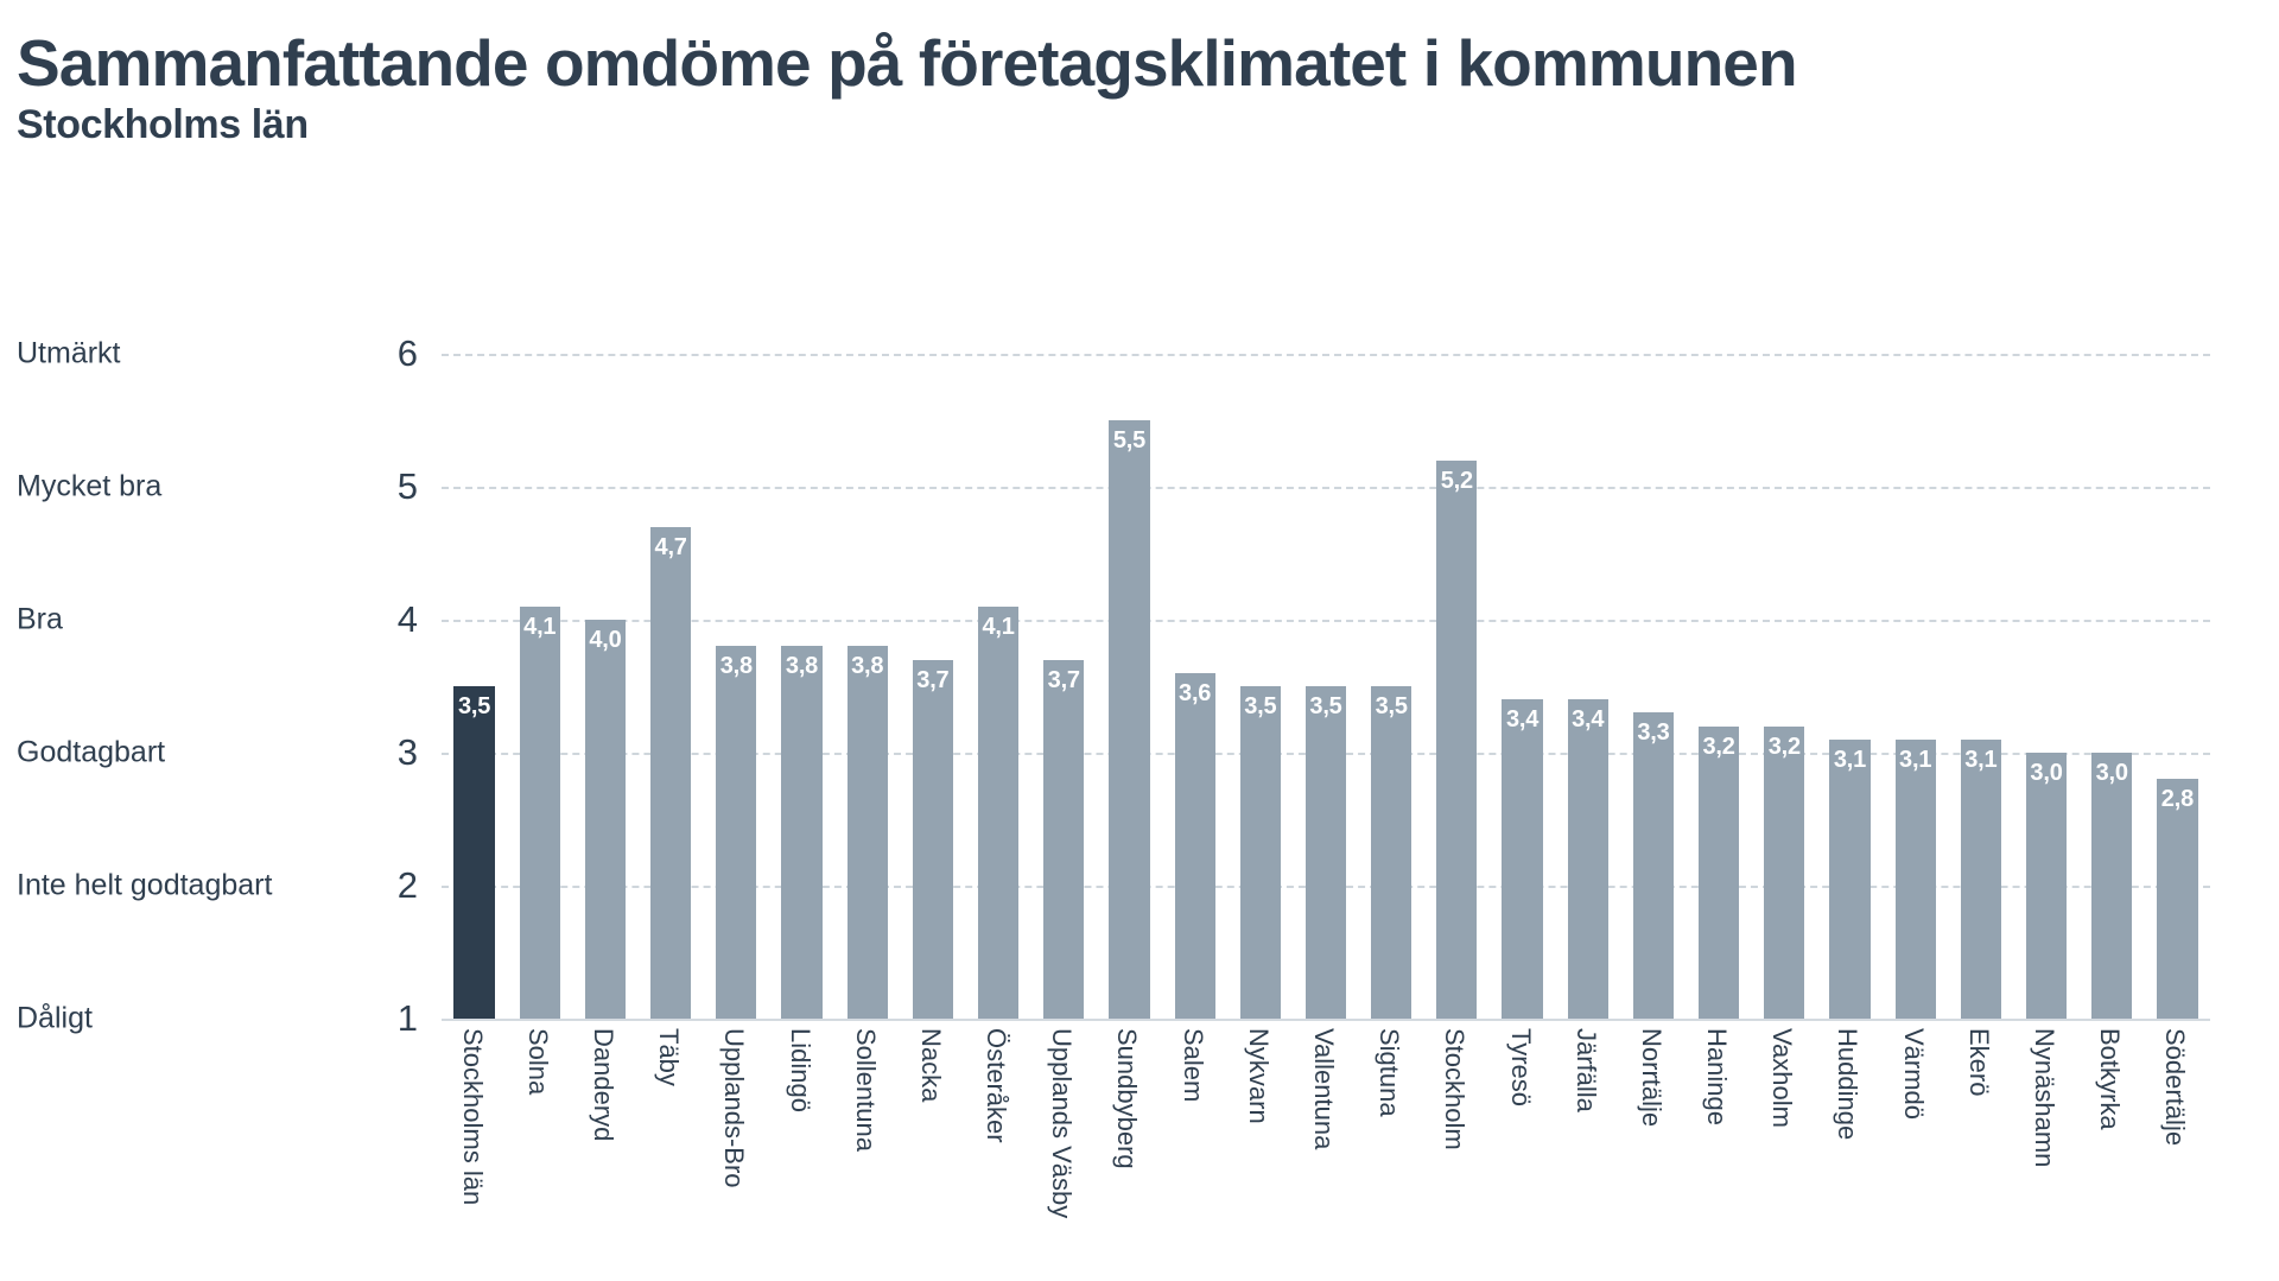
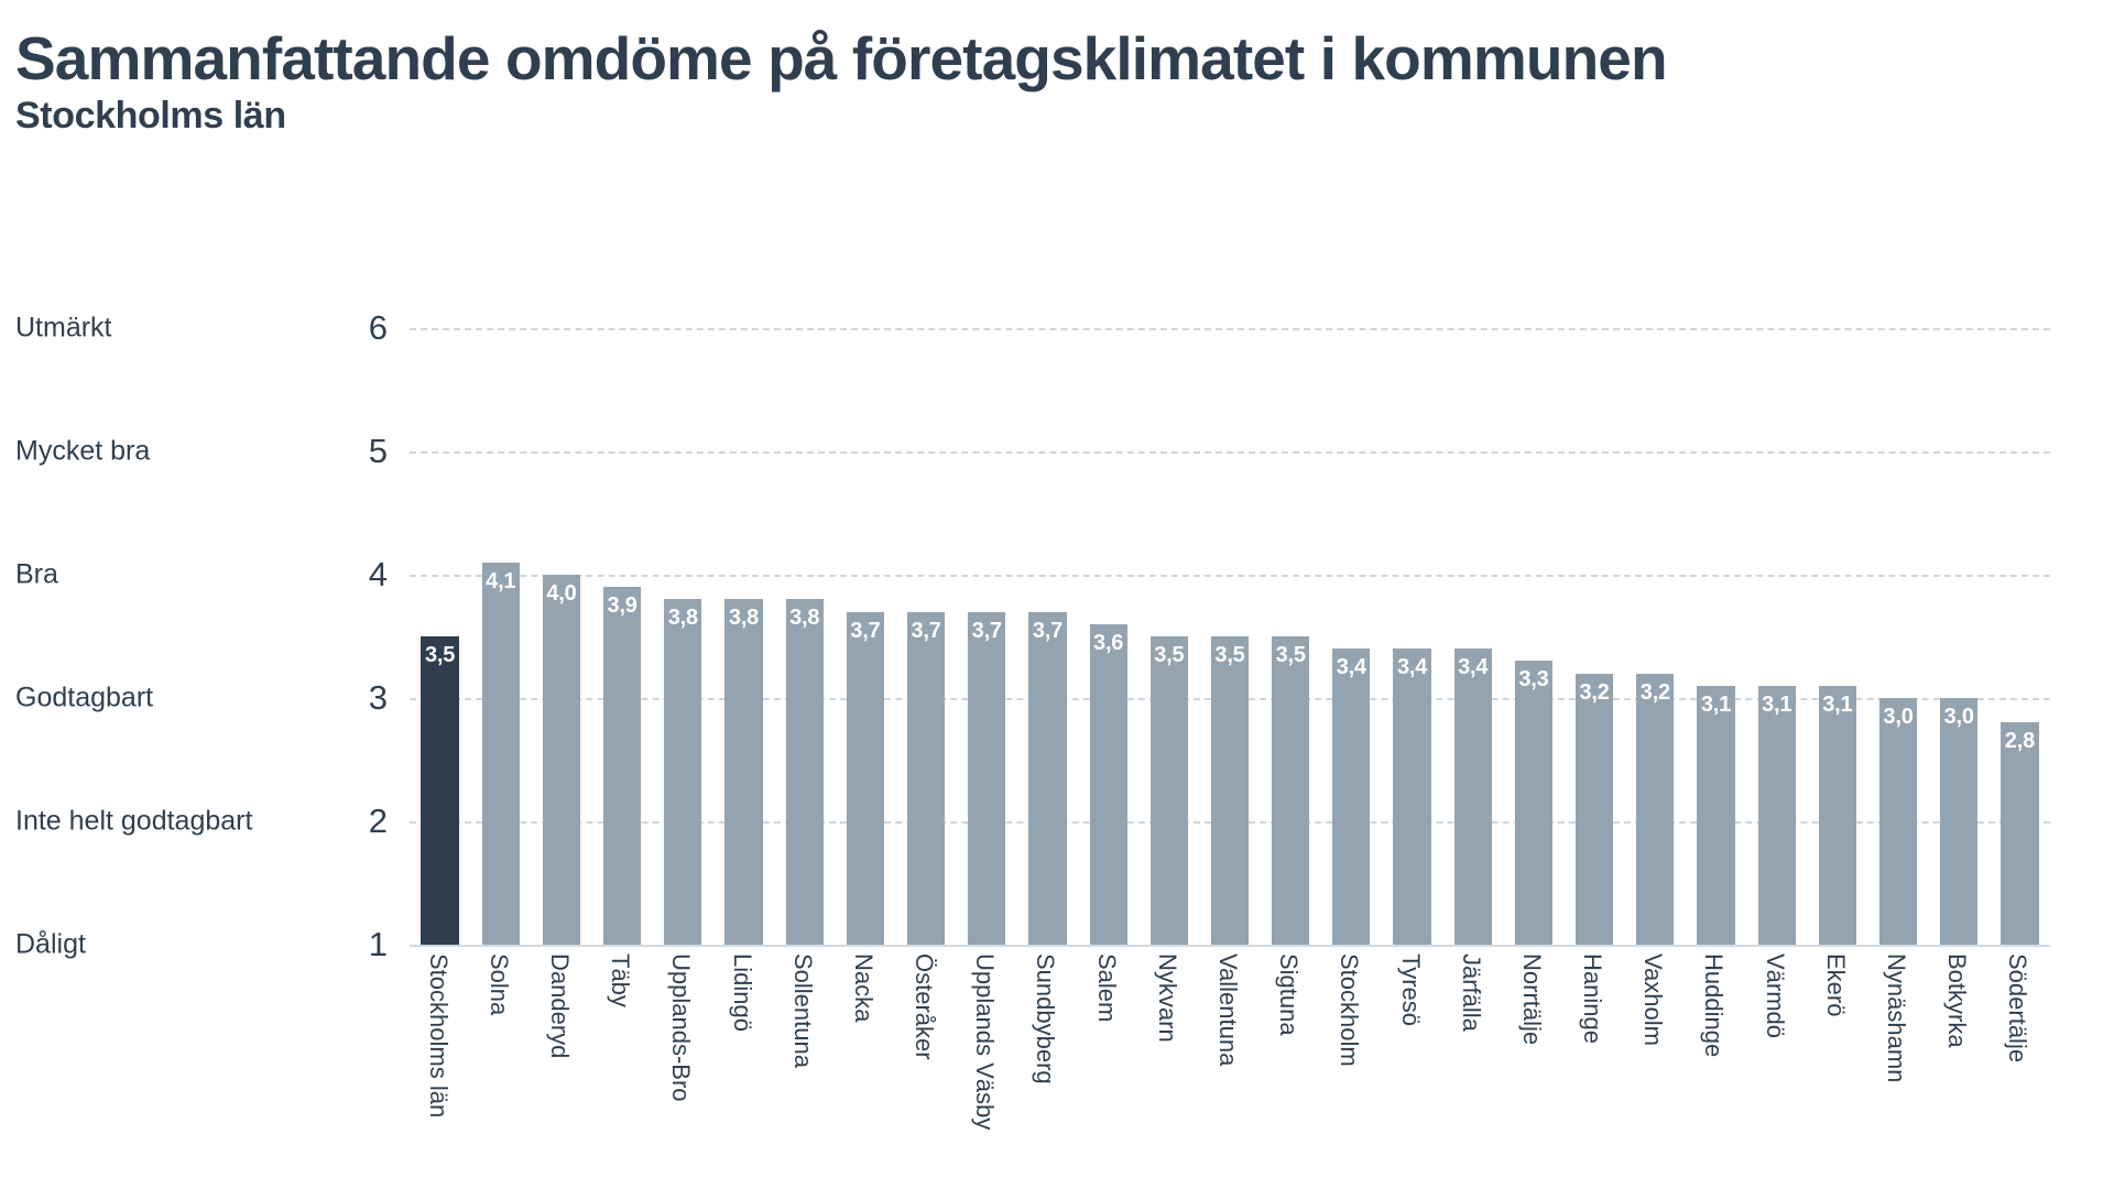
Täby: 4,7 -> 3,9
Österåker: 4,1 -> 3,7
Sundbyberg: 5,5 -> 3,7
Stockholm: 5,2 -> 3,4
